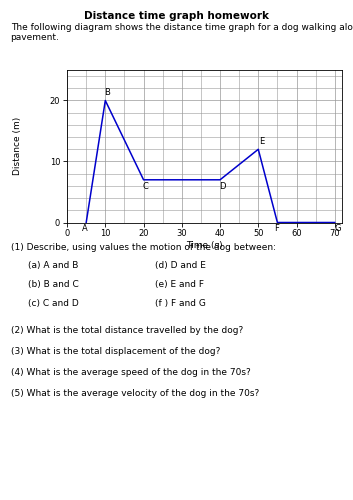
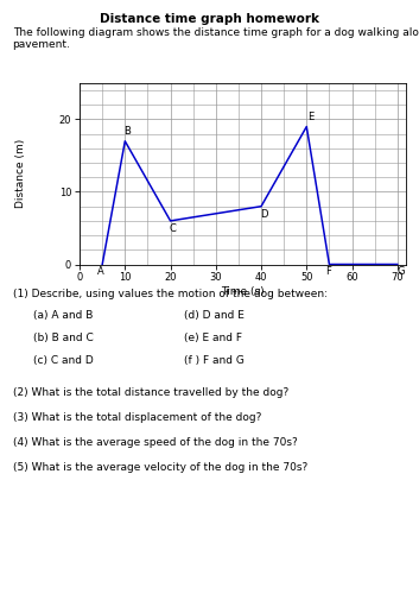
10: 20 -> 17
20: 7 -> 6
40: 7 -> 8
50: 12 -> 19
